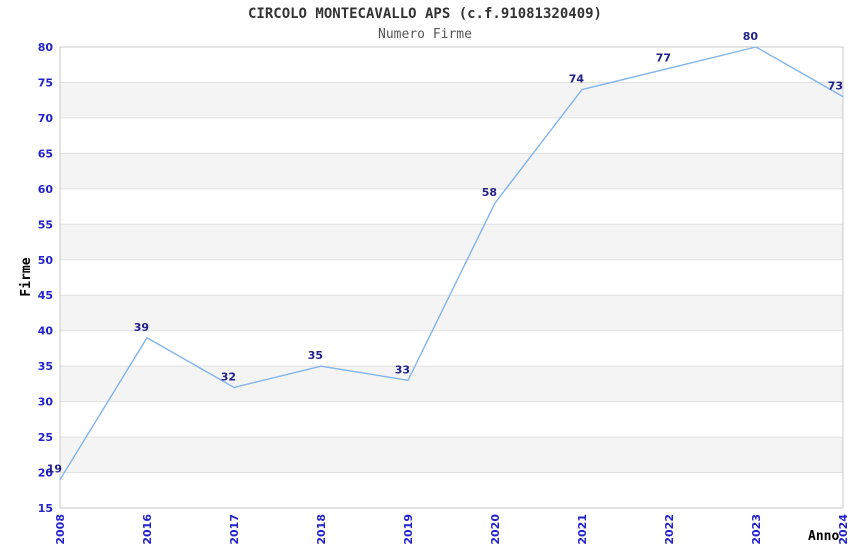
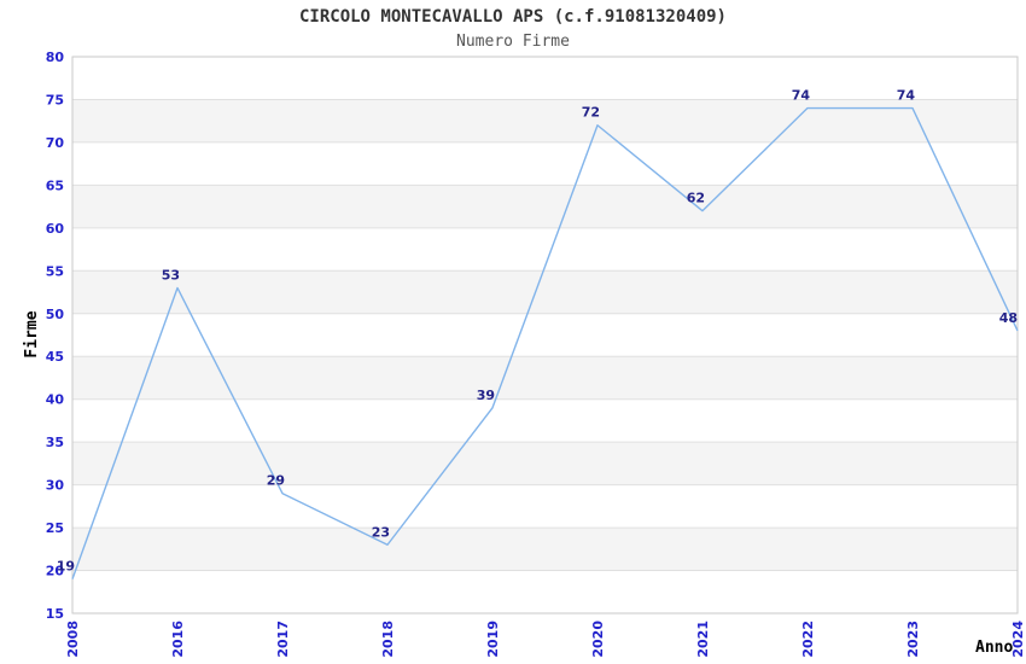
2016: 39 -> 53
2017: 32 -> 29
2018: 35 -> 23
2019: 33 -> 39
2020: 58 -> 72
2021: 74 -> 62
2022: 77 -> 74
2023: 80 -> 74
2024: 73 -> 48
